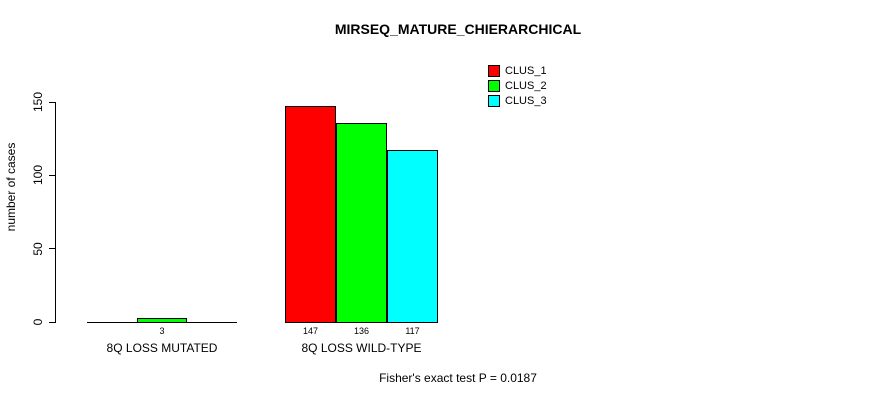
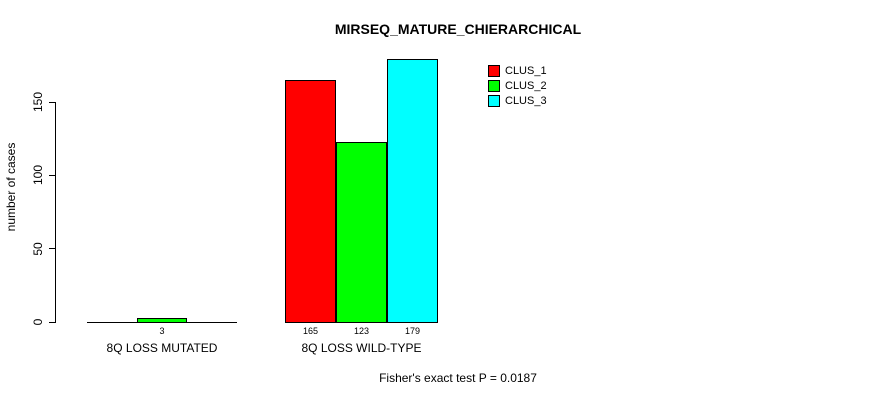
CLUS_1/8Q LOSS WILD-TYPE: 147 -> 165
CLUS_2/8Q LOSS WILD-TYPE: 136 -> 123
CLUS_3/8Q LOSS WILD-TYPE: 117 -> 179
